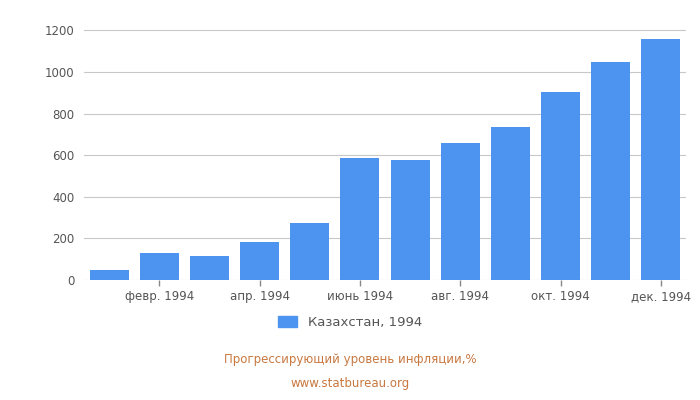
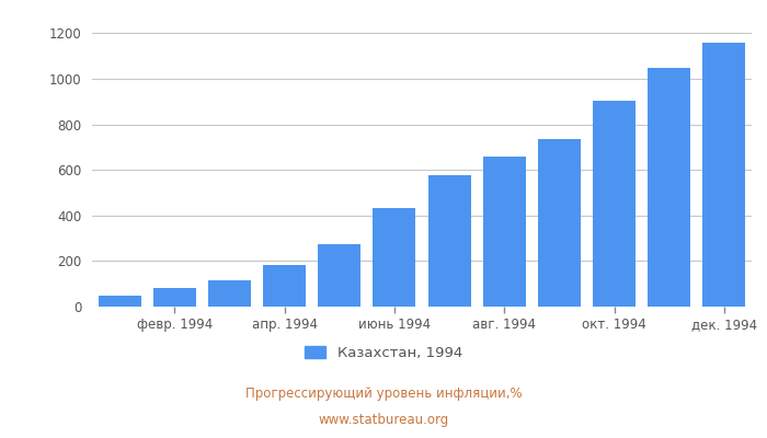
февр. 1994: 130 -> 80
июнь 1994: 585 -> 435
